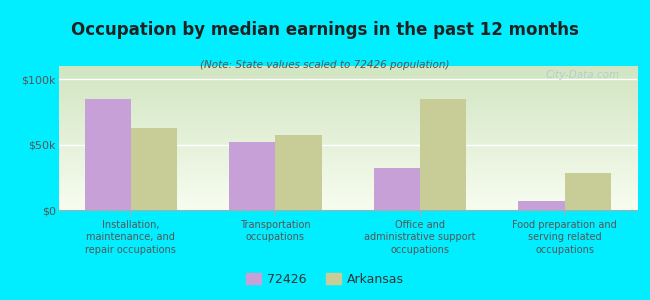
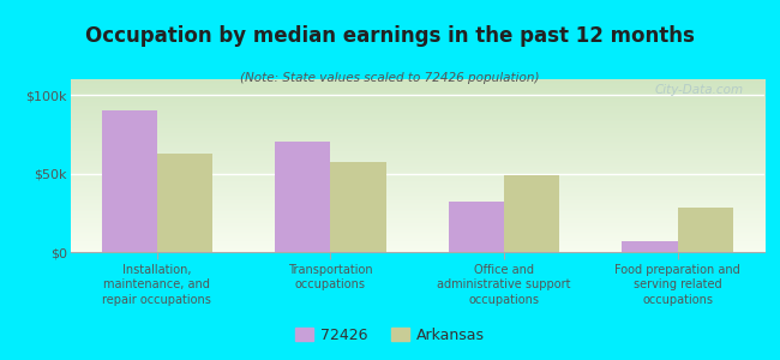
72426/Installation, maintenance, and repair occupations: $85k -> $90k
72426/Transportation occupations: $52k -> $70k
Arkansas/Office and administrative support occupations: $85k -> $49k
